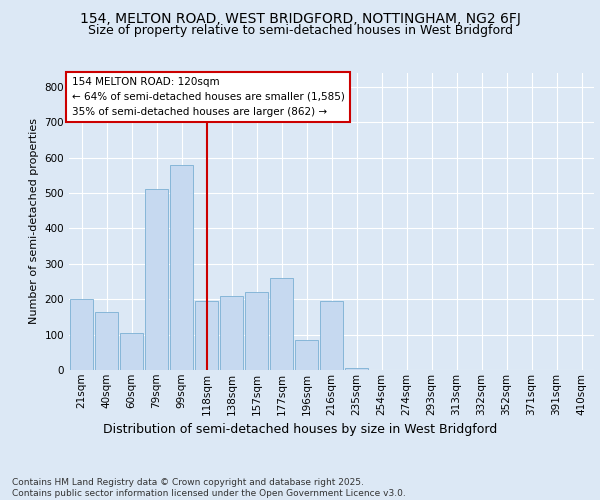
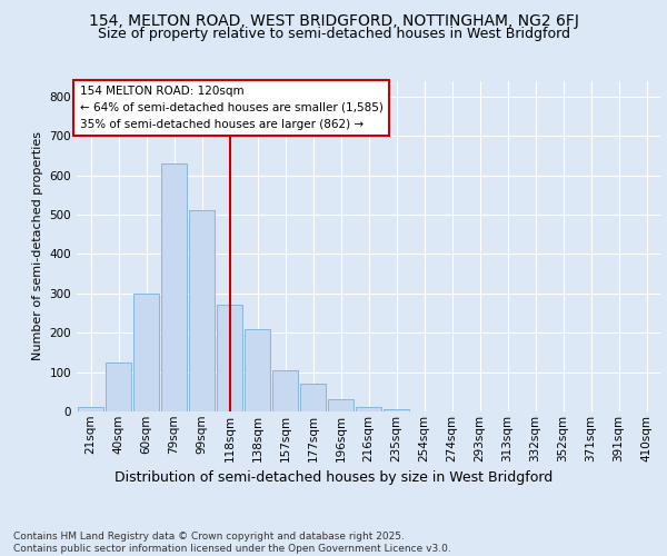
21sqm: 200 -> 10
40sqm: 165 -> 125
60sqm: 105 -> 300
79sqm: 510 -> 630
99sqm: 580 -> 510
118sqm: 195 -> 270
157sqm: 220 -> 105
177sqm: 260 -> 70
196sqm: 85 -> 30
216sqm: 195 -> 10
